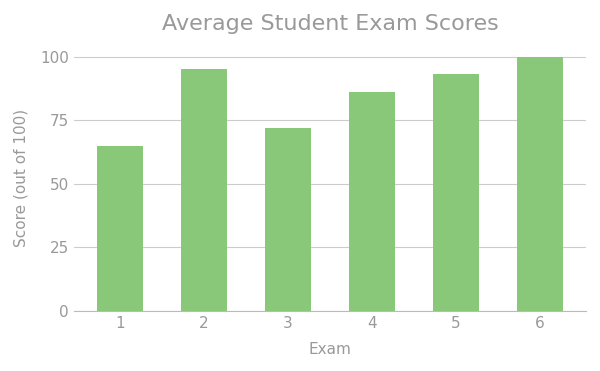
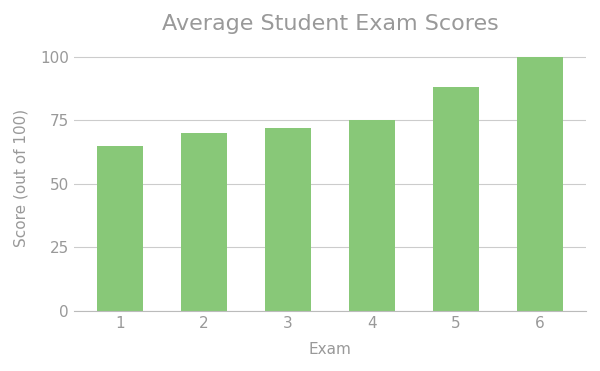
2: 95 -> 70
4: 86 -> 75
5: 93 -> 88
